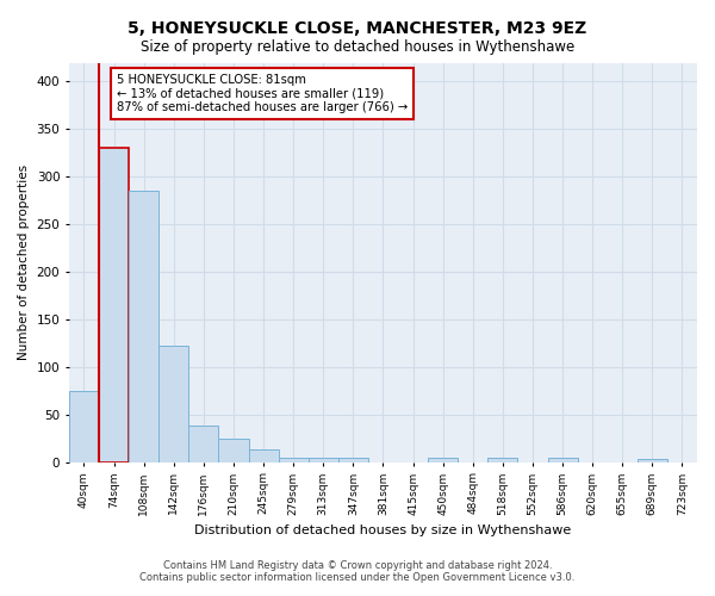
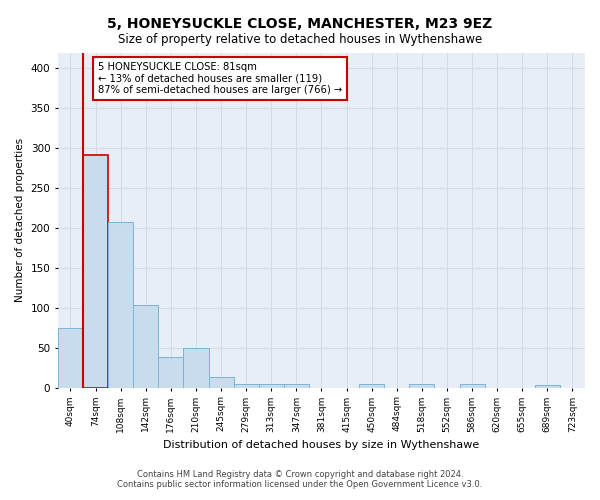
74sqm: 330 -> 292
108sqm: 285 -> 208
142sqm: 122 -> 104
210sqm: 25 -> 50
